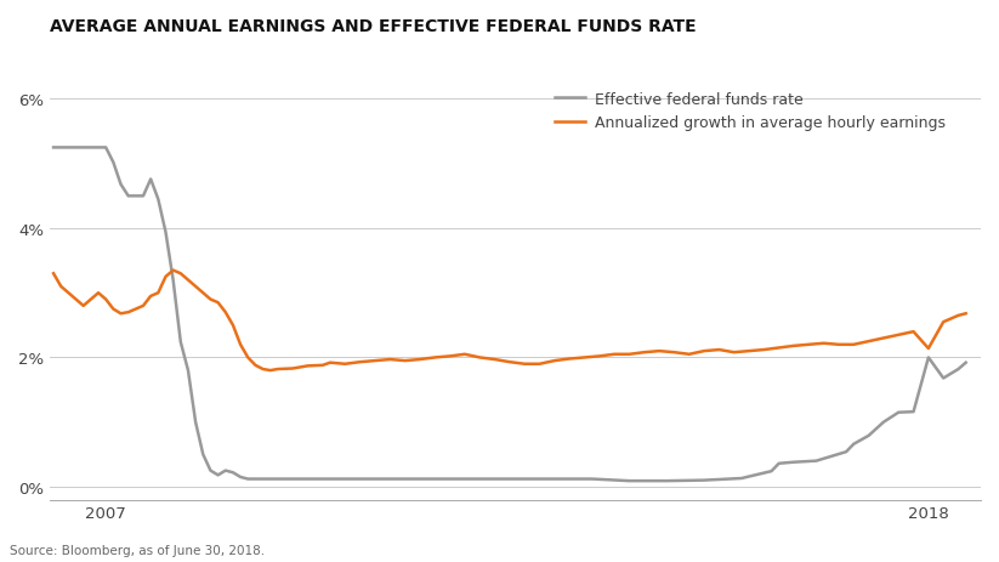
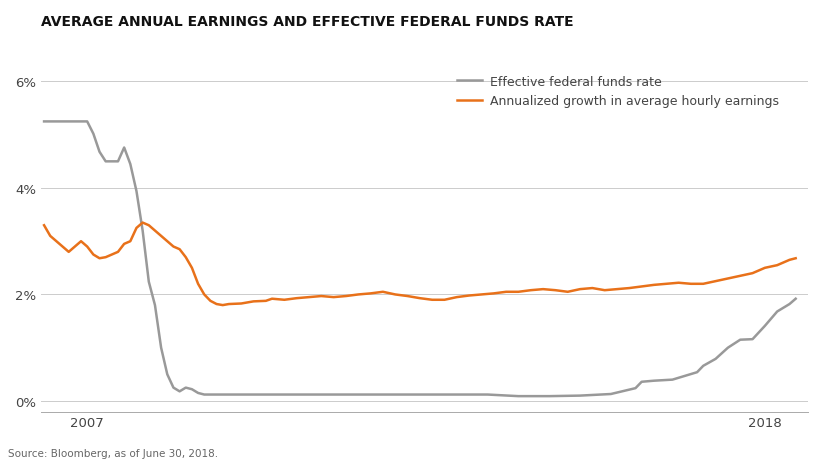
Effective federal funds rate/2018: 2.00% -> 1.41%
Annualized growth in average hourly earnings/2018: 2.14% -> 2.50%
